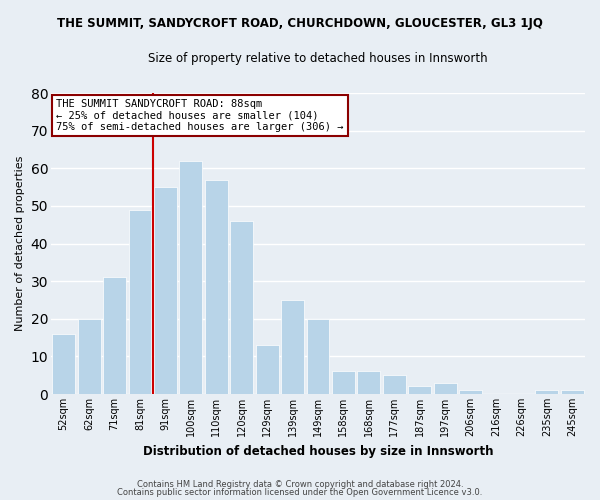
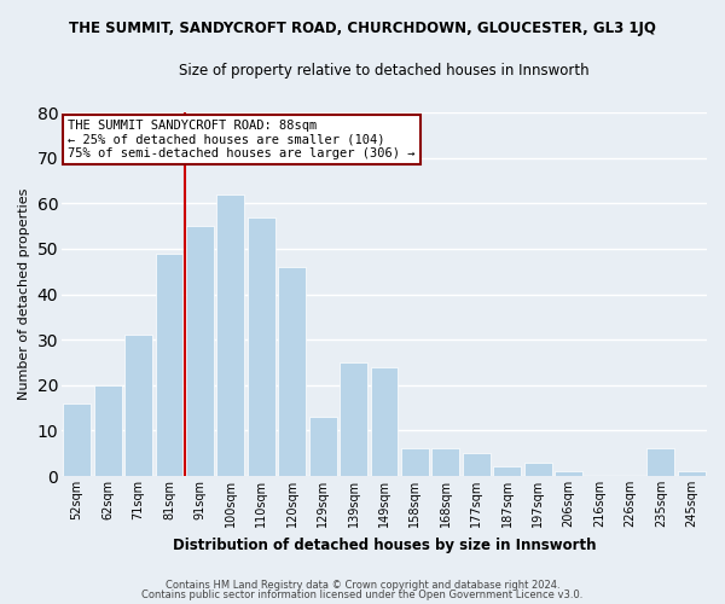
149sqm: 20 -> 24
235sqm: 1 -> 6
